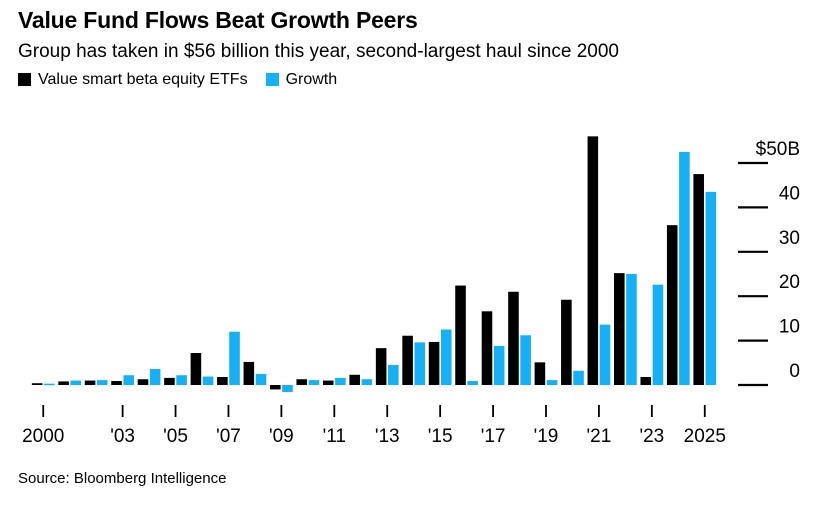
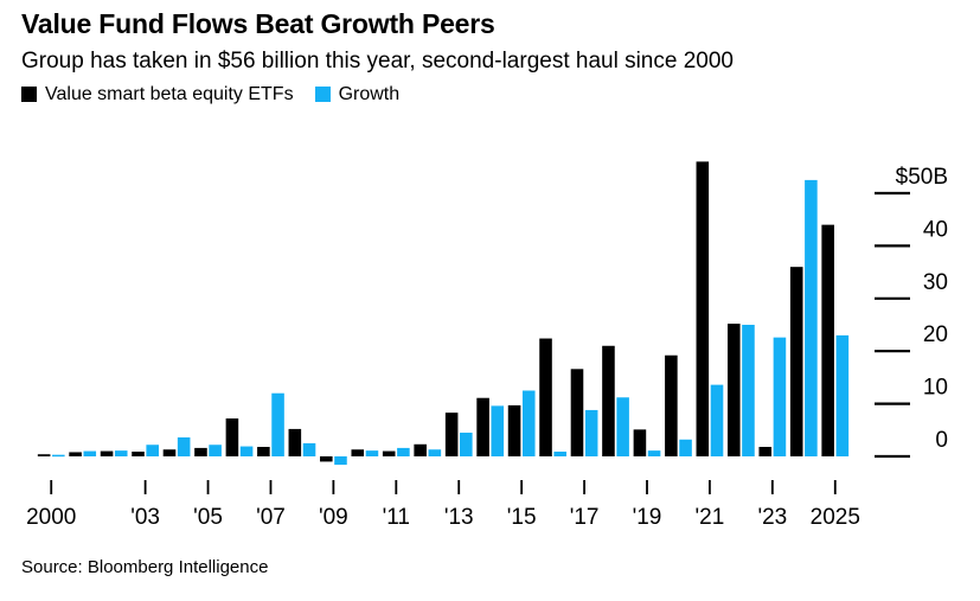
Value smart beta equity ETFs/2025: $48B -> $44B
Growth/2025: $44B -> $23B
